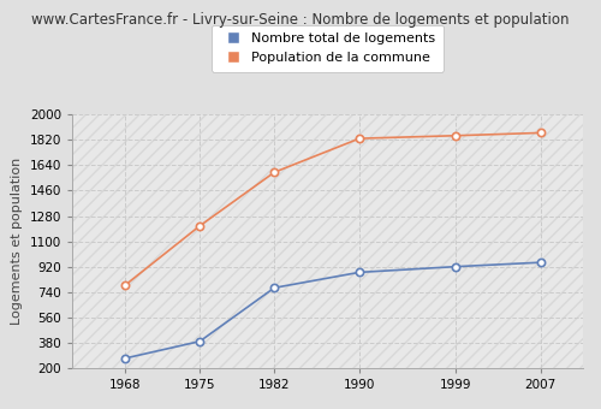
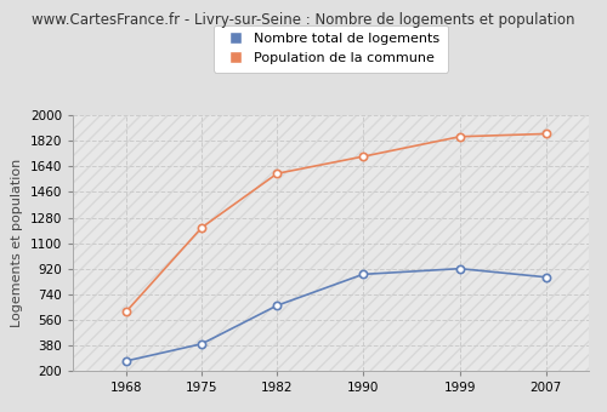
Population de la commune/1968: 790 -> 620
Nombre total de logements/1982: 770 -> 660
Population de la commune/1990: 1830 -> 1710
Nombre total de logements/2007: 950 -> 860
